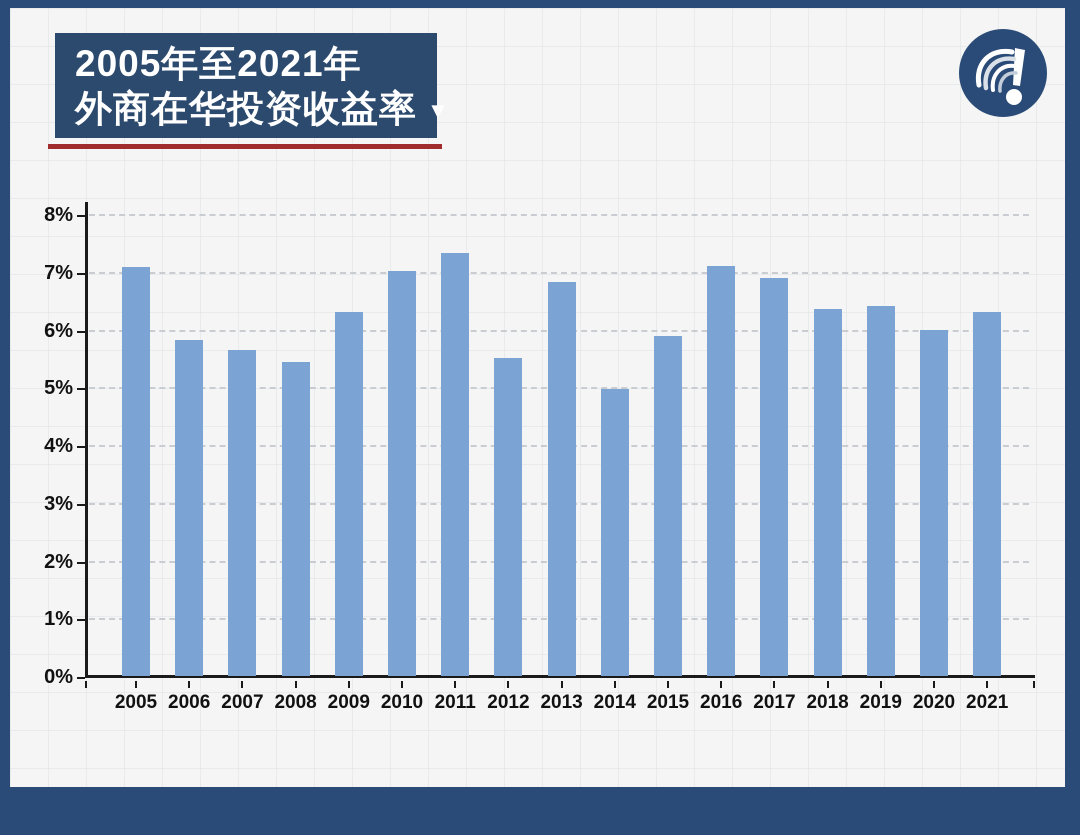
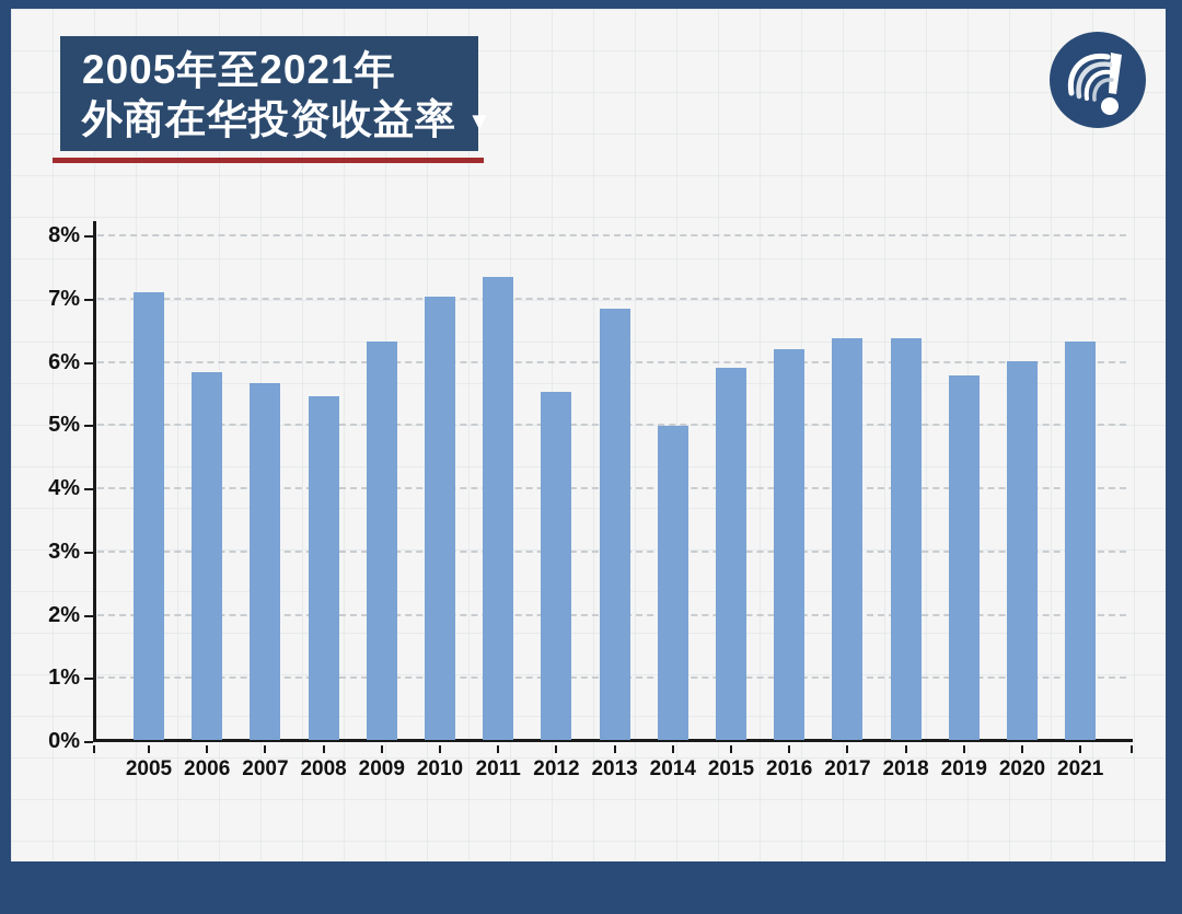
2016: 7.1% -> 6.2%
2017: 6.9% -> 6.4%
2019: 6.4% -> 5.8%
